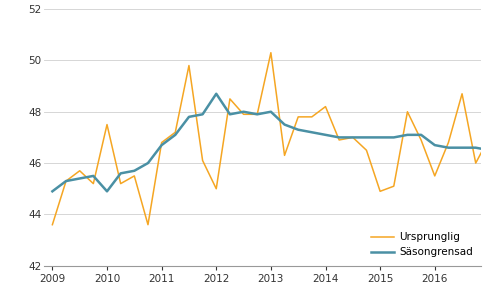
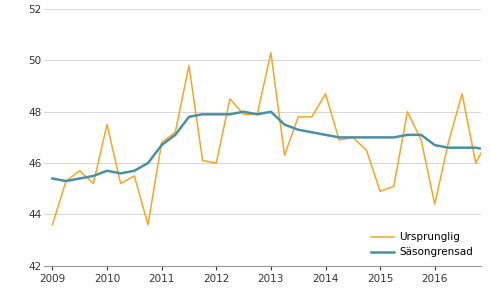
Säsongrensad/2009: 44.9 -> 45.4
Säsongrensad/2010: 44.9 -> 45.7
Ursprunglig/2012: 45.0 -> 46.0
Säsongrensad/2012: 48.7 -> 47.9
Ursprunglig/2014: 48.2 -> 48.7
Ursprunglig/2016: 45.5 -> 44.4
